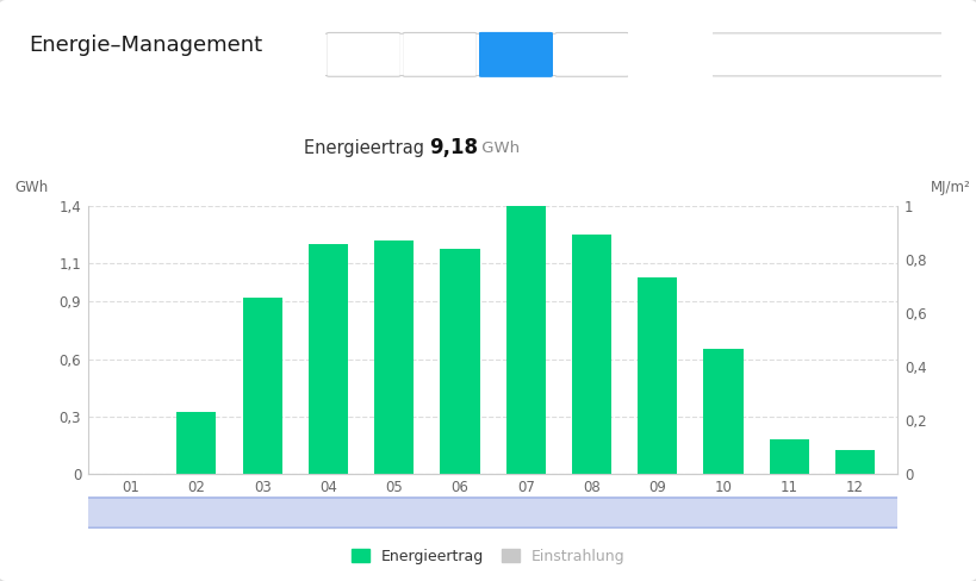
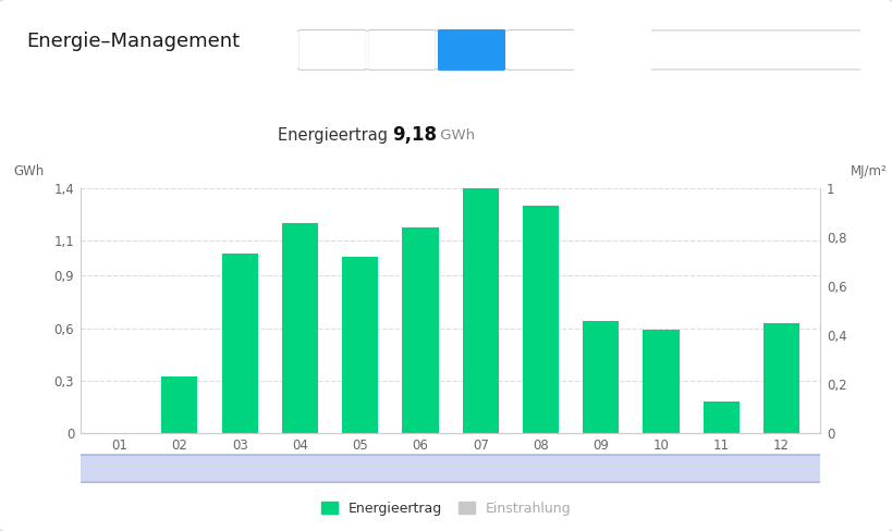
03: 0,92 -> 1,03
05: 1,22 -> 1,01
08: 1,25 -> 1,30
09: 1,03 -> 0,64
10: 0,65 -> 0,59
12: 0,12 -> 0,63
